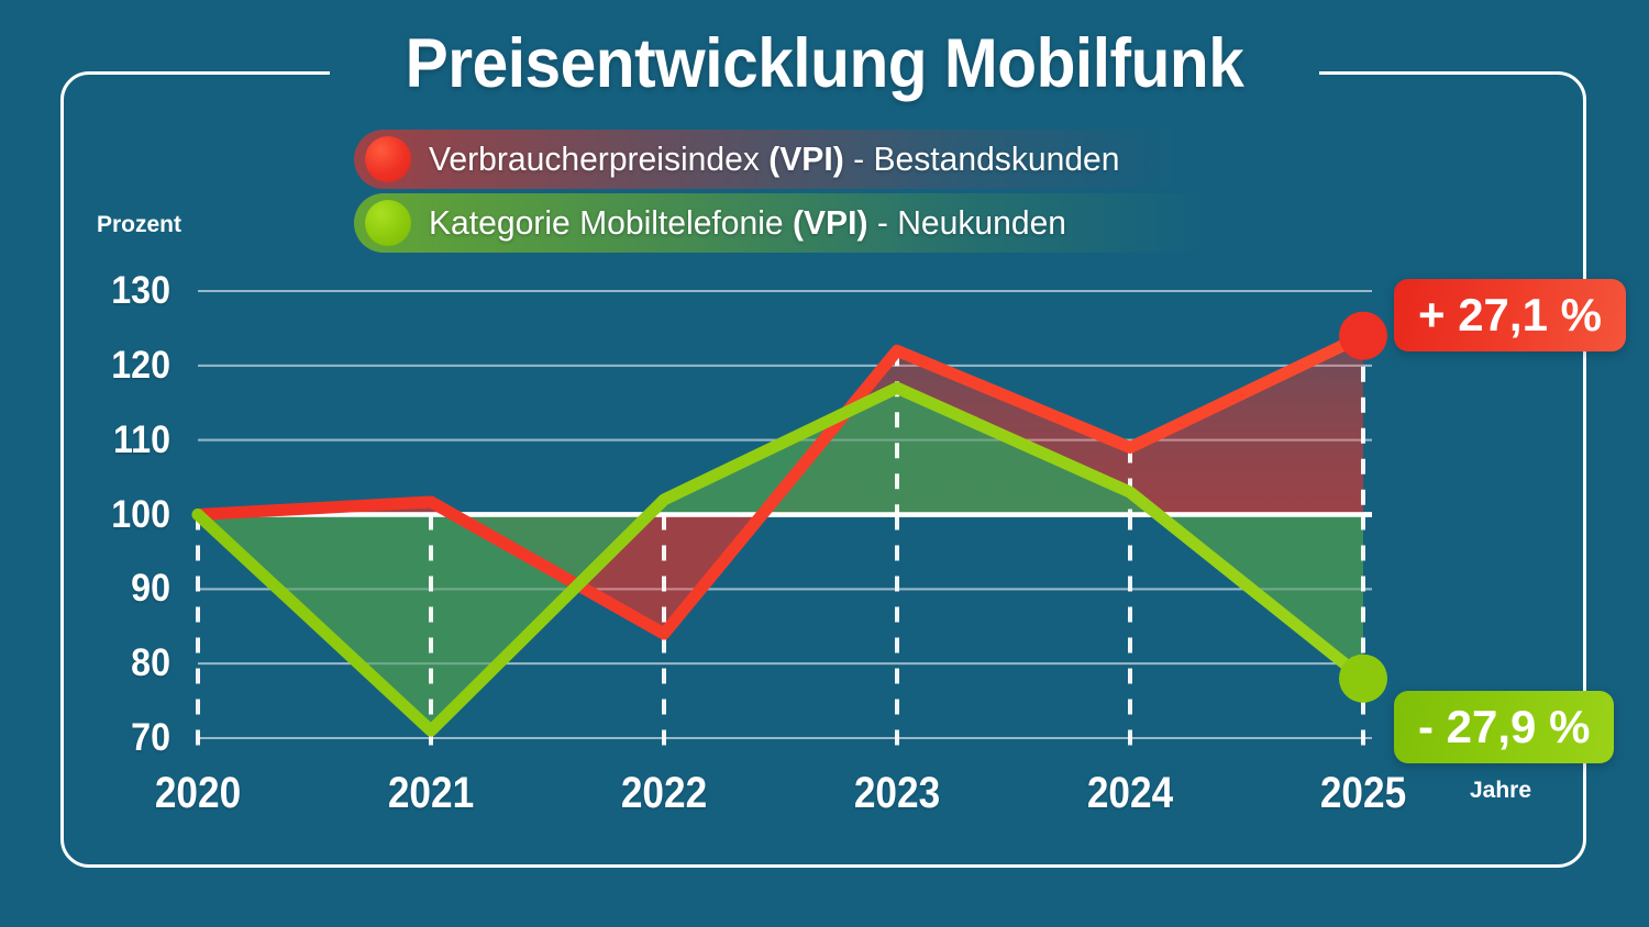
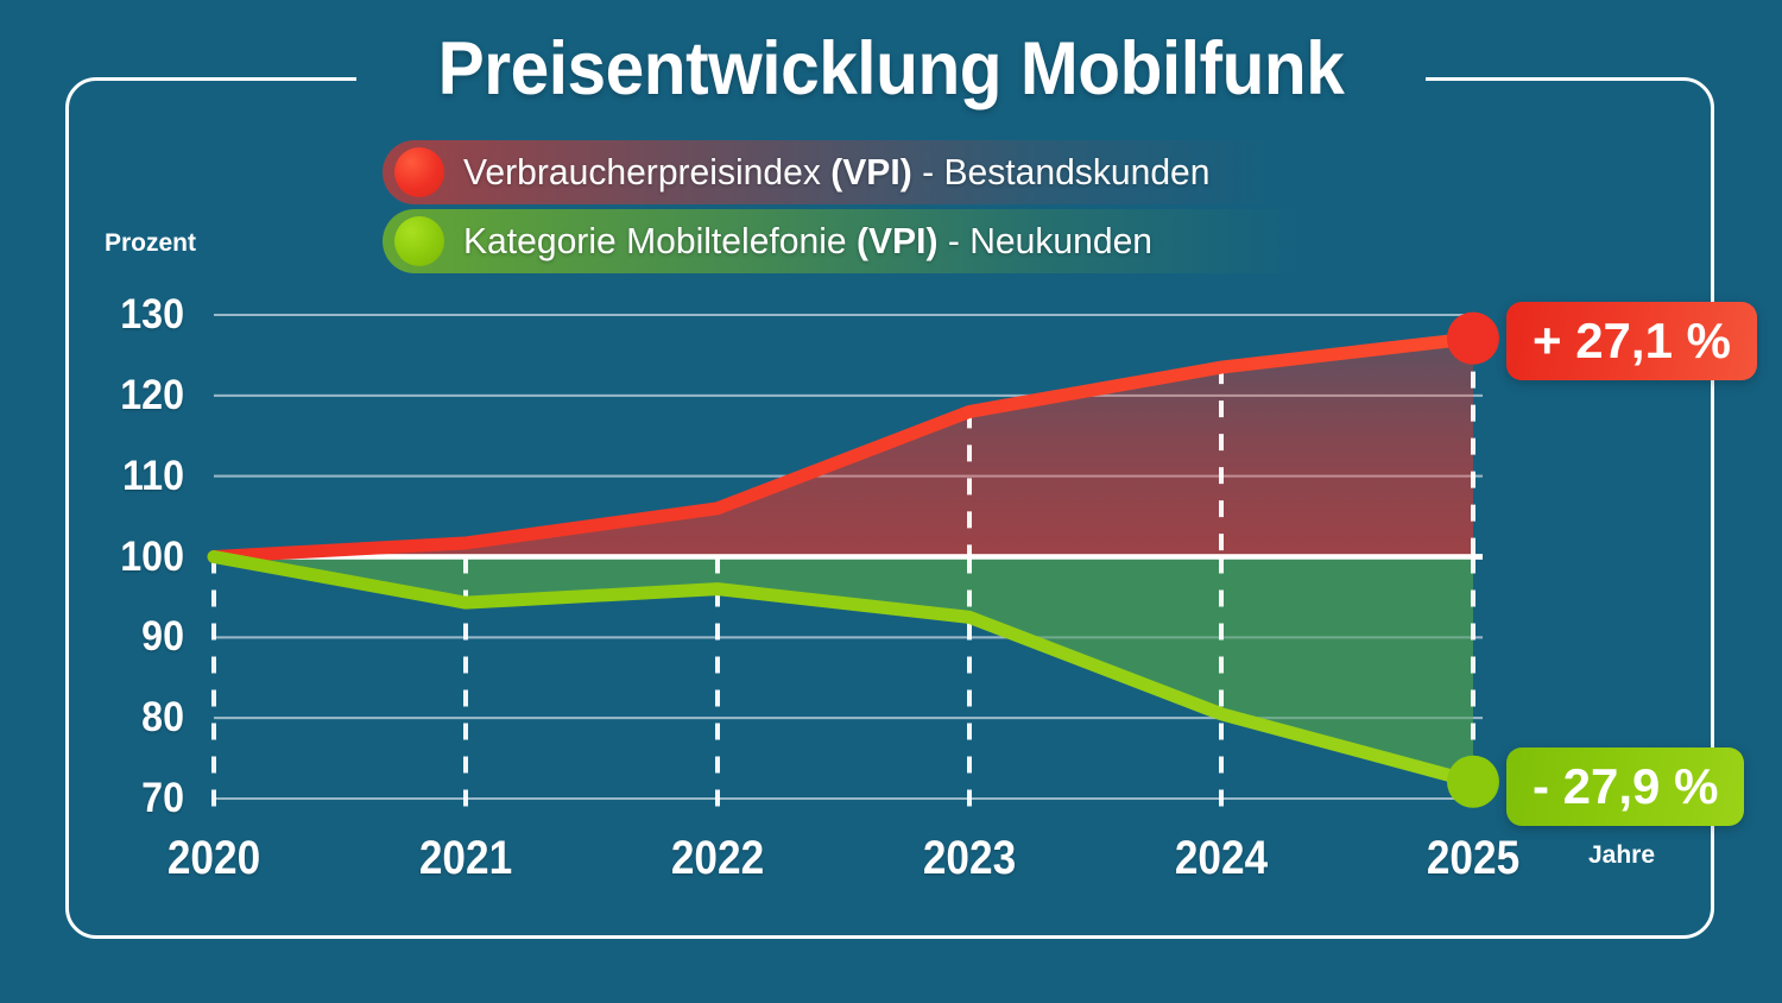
Kategorie Mobiltelefonie (VPI) - Neukunden/2021: 71 -> 94
Verbraucherpreisindex (VPI) - Bestandskunden/2022: 84 -> 106
Kategorie Mobiltelefonie (VPI) - Neukunden/2022: 102 -> 96
Verbraucherpreisindex (VPI) - Bestandskunden/2023: 122 -> 118
Kategorie Mobiltelefonie (VPI) - Neukunden/2023: 117 -> 92
Verbraucherpreisindex (VPI) - Bestandskunden/2024: 109 -> 124
Kategorie Mobiltelefonie (VPI) - Neukunden/2024: 103 -> 80
Verbraucherpreisindex (VPI) - Bestandskunden/2025: 124 -> 127
Kategorie Mobiltelefonie (VPI) - Neukunden/2025: 78 -> 72
